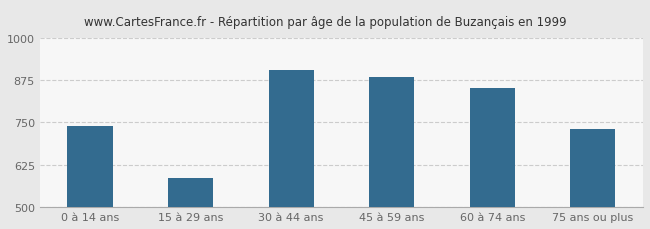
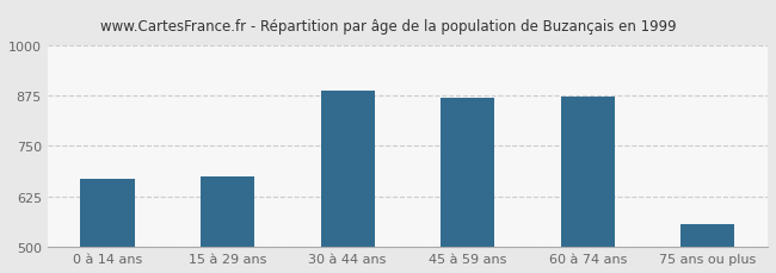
0 à 14 ans: 740 -> 670
15 à 29 ans: 585 -> 675
30 à 44 ans: 905 -> 887
45 à 59 ans: 885 -> 868
60 à 74 ans: 850 -> 872
75 ans ou plus: 730 -> 557
